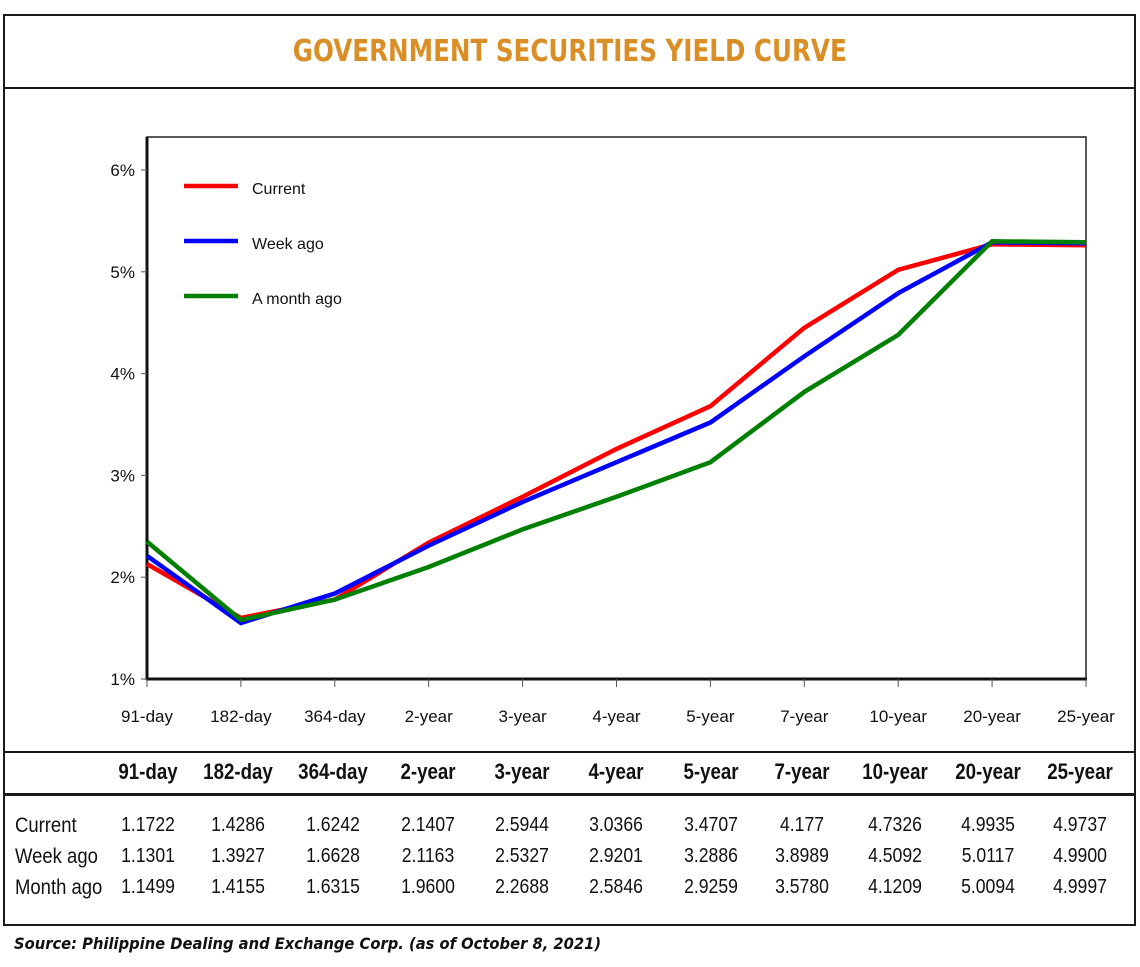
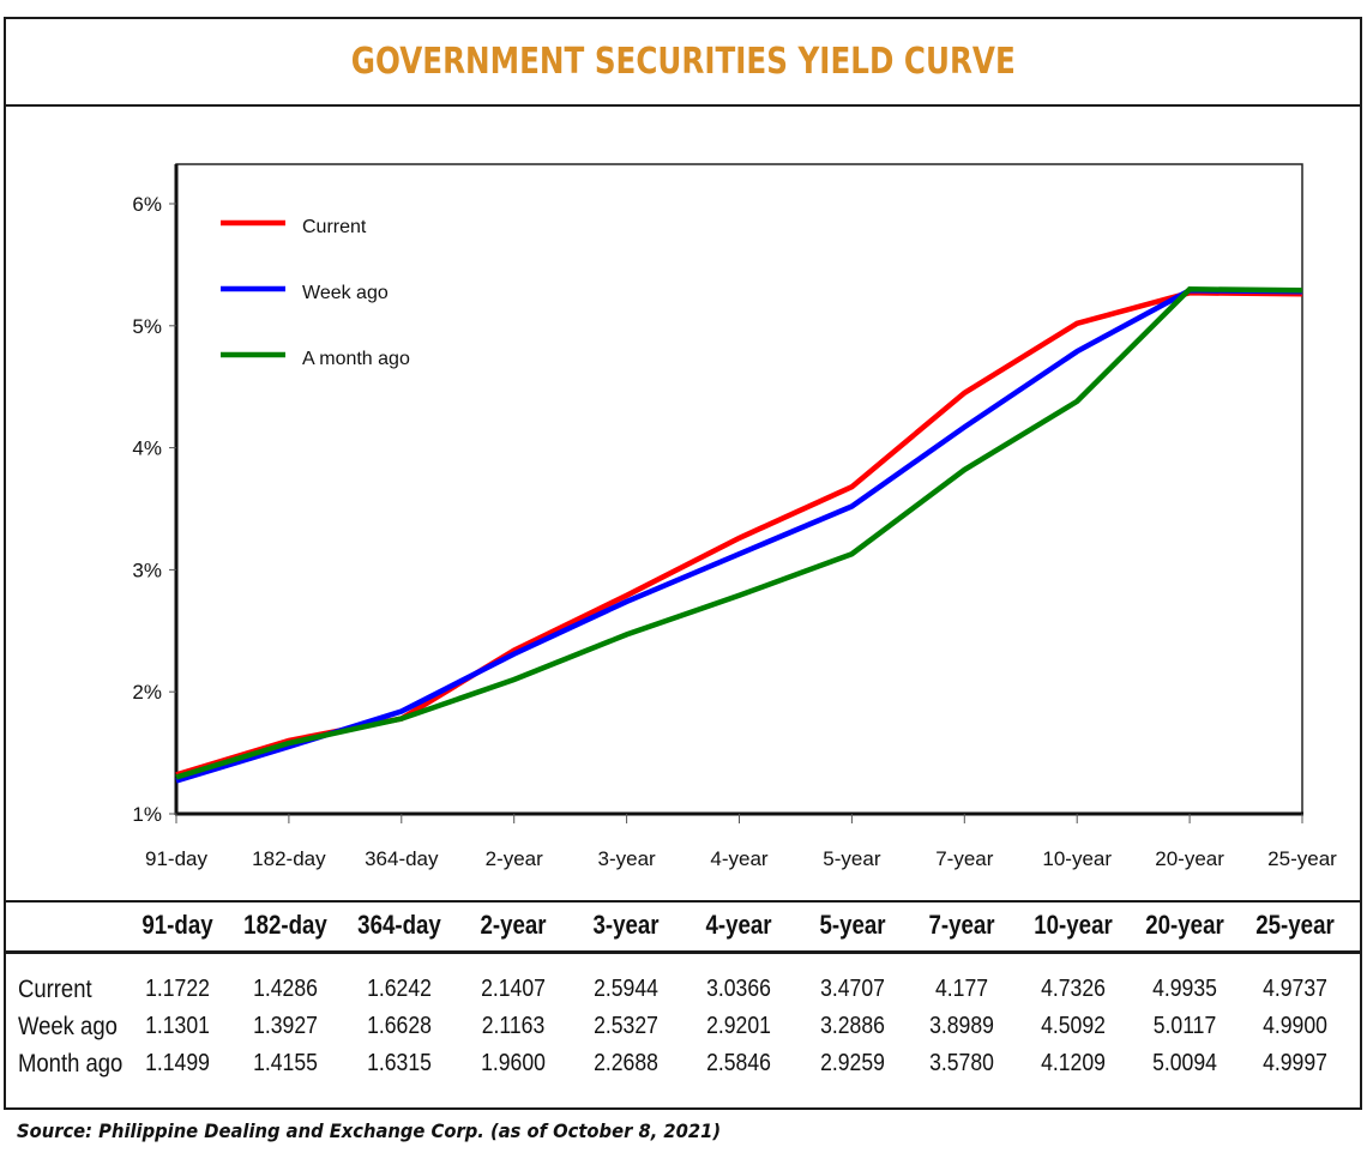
Current/91-day: 2.13% -> 1.32%
Week ago/91-day: 2.21% -> 1.27%
A month ago/91-day: 2.35% -> 1.30%
